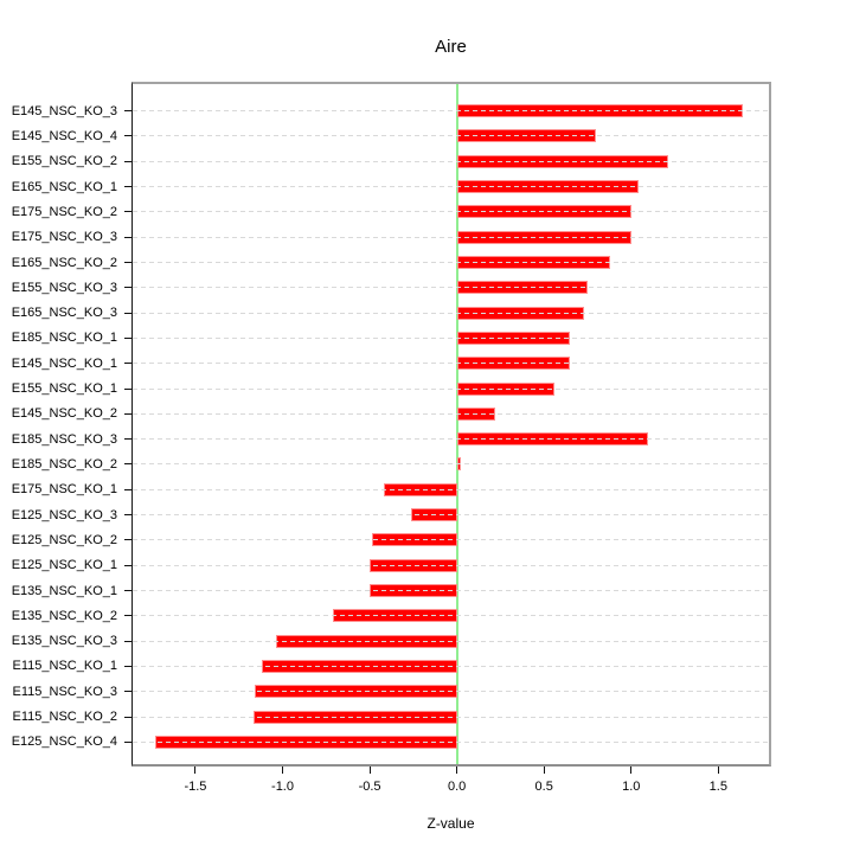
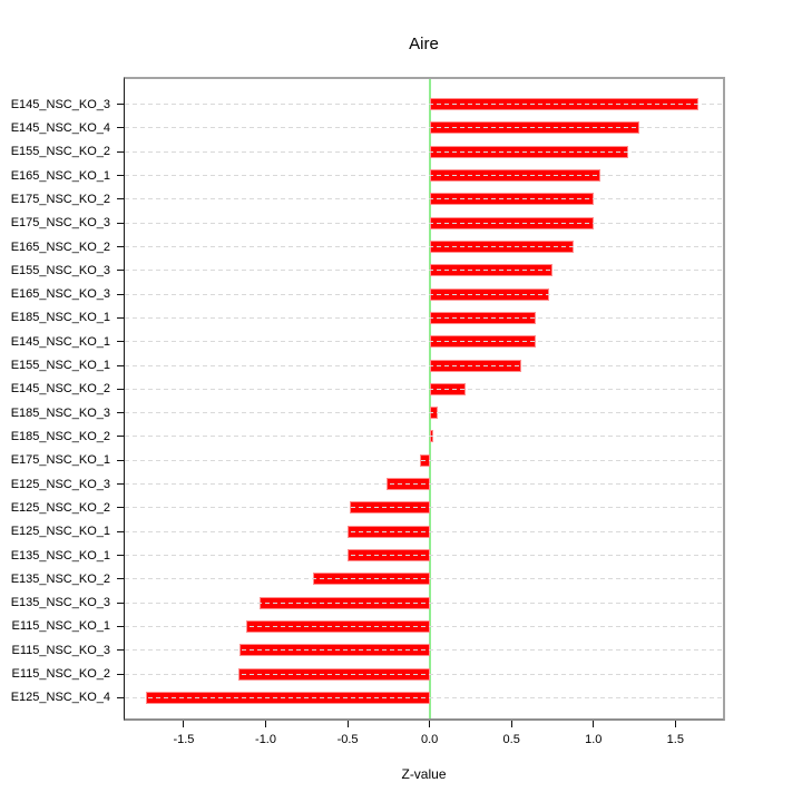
E145_NSC_KO_4: 0.80 -> 1.28
E185_NSC_KO_3: 1.10 -> 0.05
E175_NSC_KO_1: -0.42 -> -0.06
